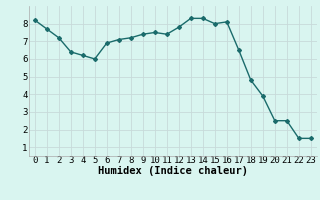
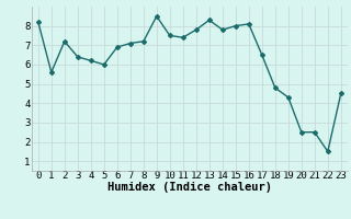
1: 7.7 -> 5.6
9: 7.4 -> 8.5
14: 8.3 -> 7.8
19: 3.9 -> 4.3
23: 1.5 -> 4.5
